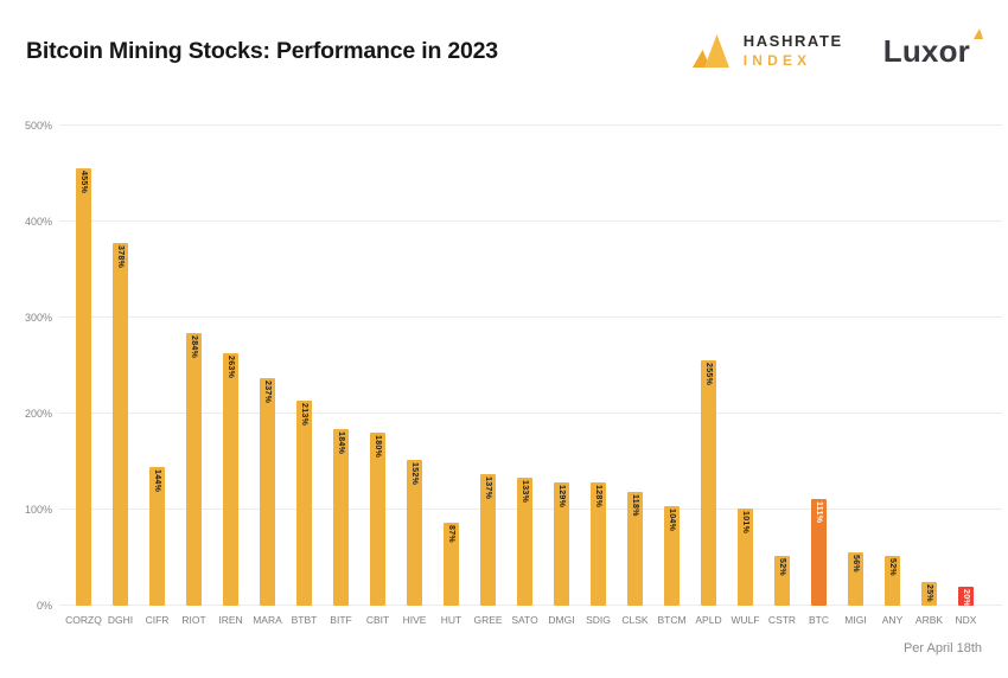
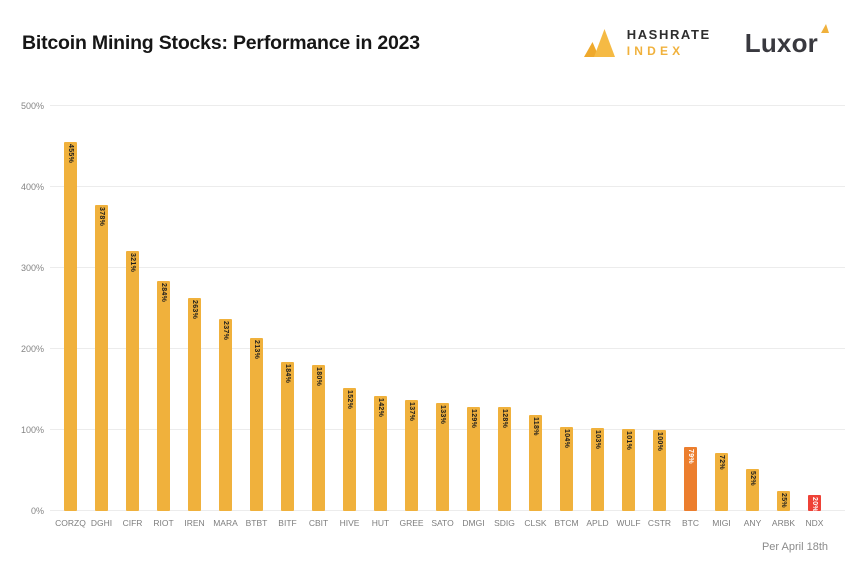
CIFR: 144% -> 321%
HUT: 87% -> 142%
APLD: 255% -> 103%
CSTR: 52% -> 100%
BTC: 111% -> 79%
MIGI: 56% -> 72%
